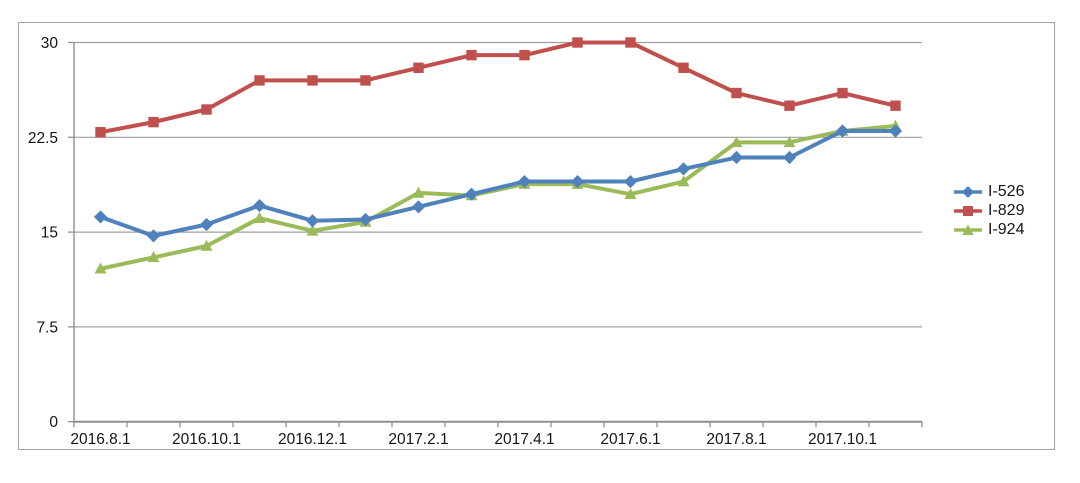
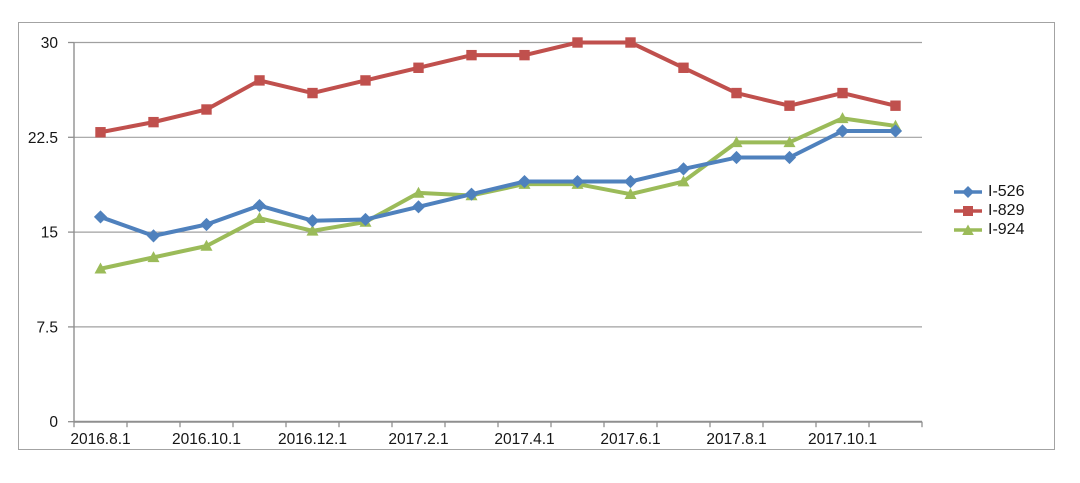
I-829/2016.12.1: 27.0 -> 26.0
I-924/2017.10.1: 23.0 -> 24.0
